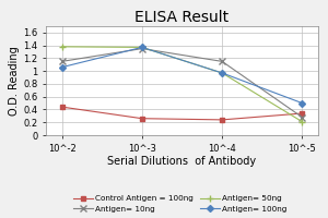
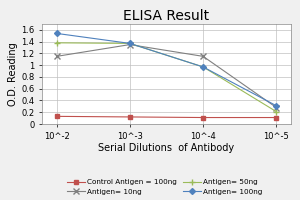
Control Antigen = 100ng/10^-2: 0.44 -> 0.13
Antigen= 100ng/10^-2: 1.06 -> 1.54
Control Antigen = 100ng/10^-3: 0.26 -> 0.12
Control Antigen = 100ng/10^-4: 0.24 -> 0.11
Control Antigen = 100ng/10^-5: 0.34 -> 0.11
Antigen= 100ng/10^-5: 0.50 -> 0.31
